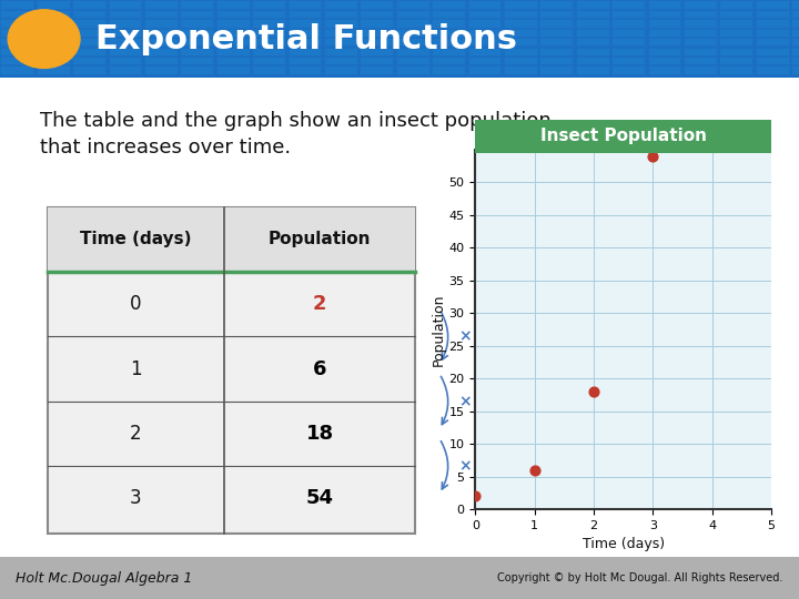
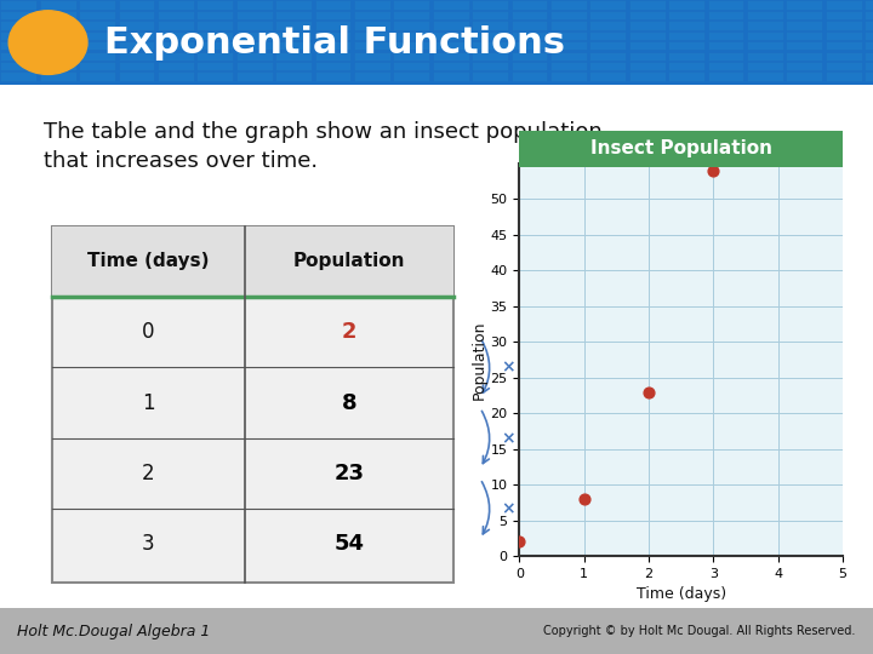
1: 6 -> 8
2: 18 -> 23
